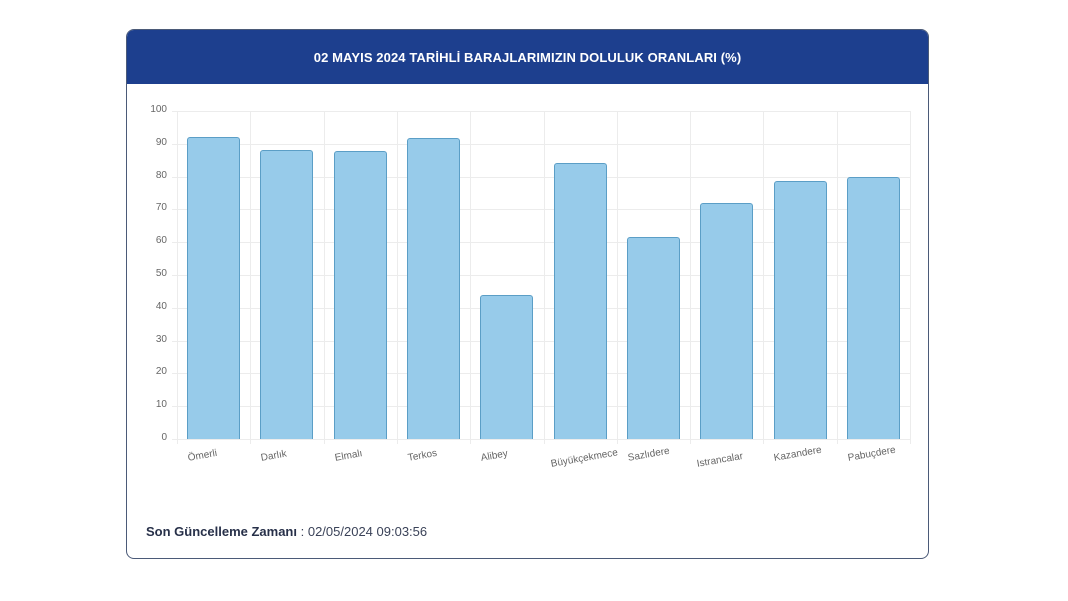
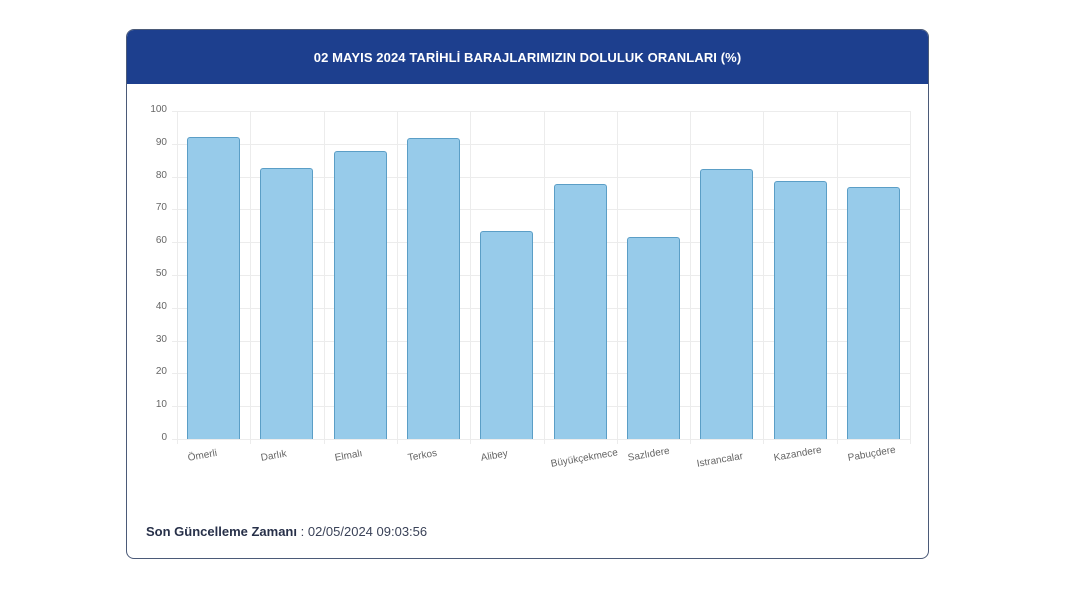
Darlık: 88 -> 83
Alibey: 44 -> 63
Büyükçekmece: 84 -> 78
Istrancalar: 72 -> 82
Pabuçdere: 80 -> 77
